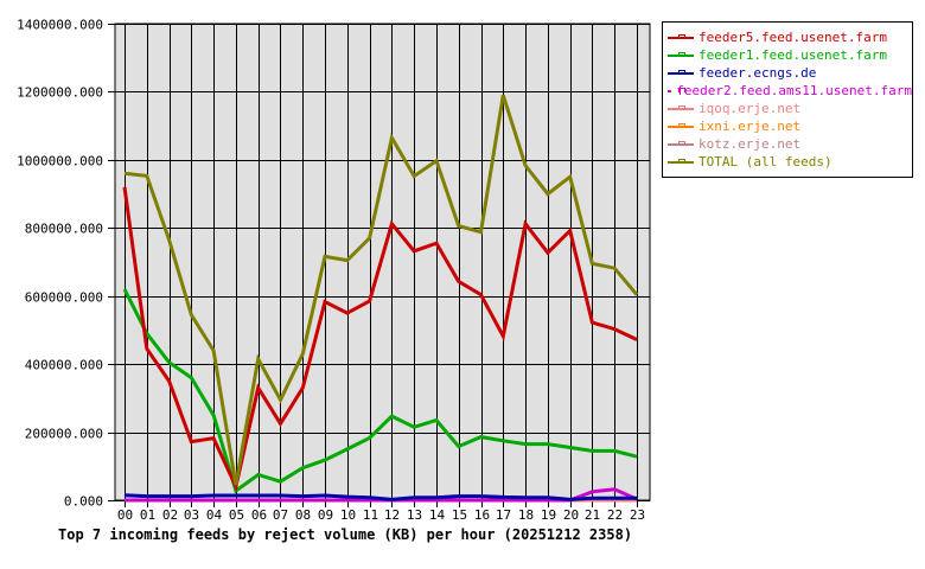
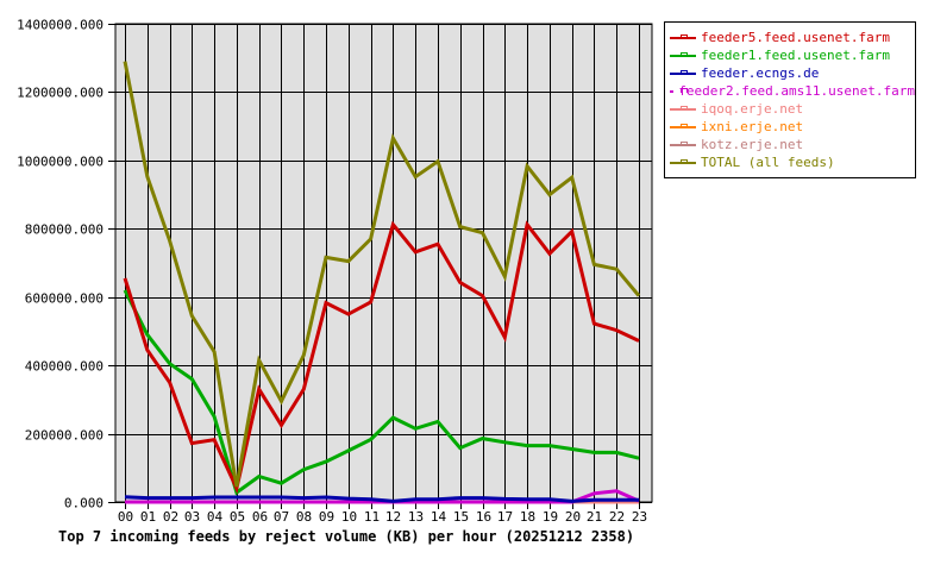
feeder5.feed.usenet.farm/00: 920000 -> 660000
TOTAL (all feeds)/00: 960000 -> 1290000
TOTAL (all feeds)/17: 1190000 -> 660000
